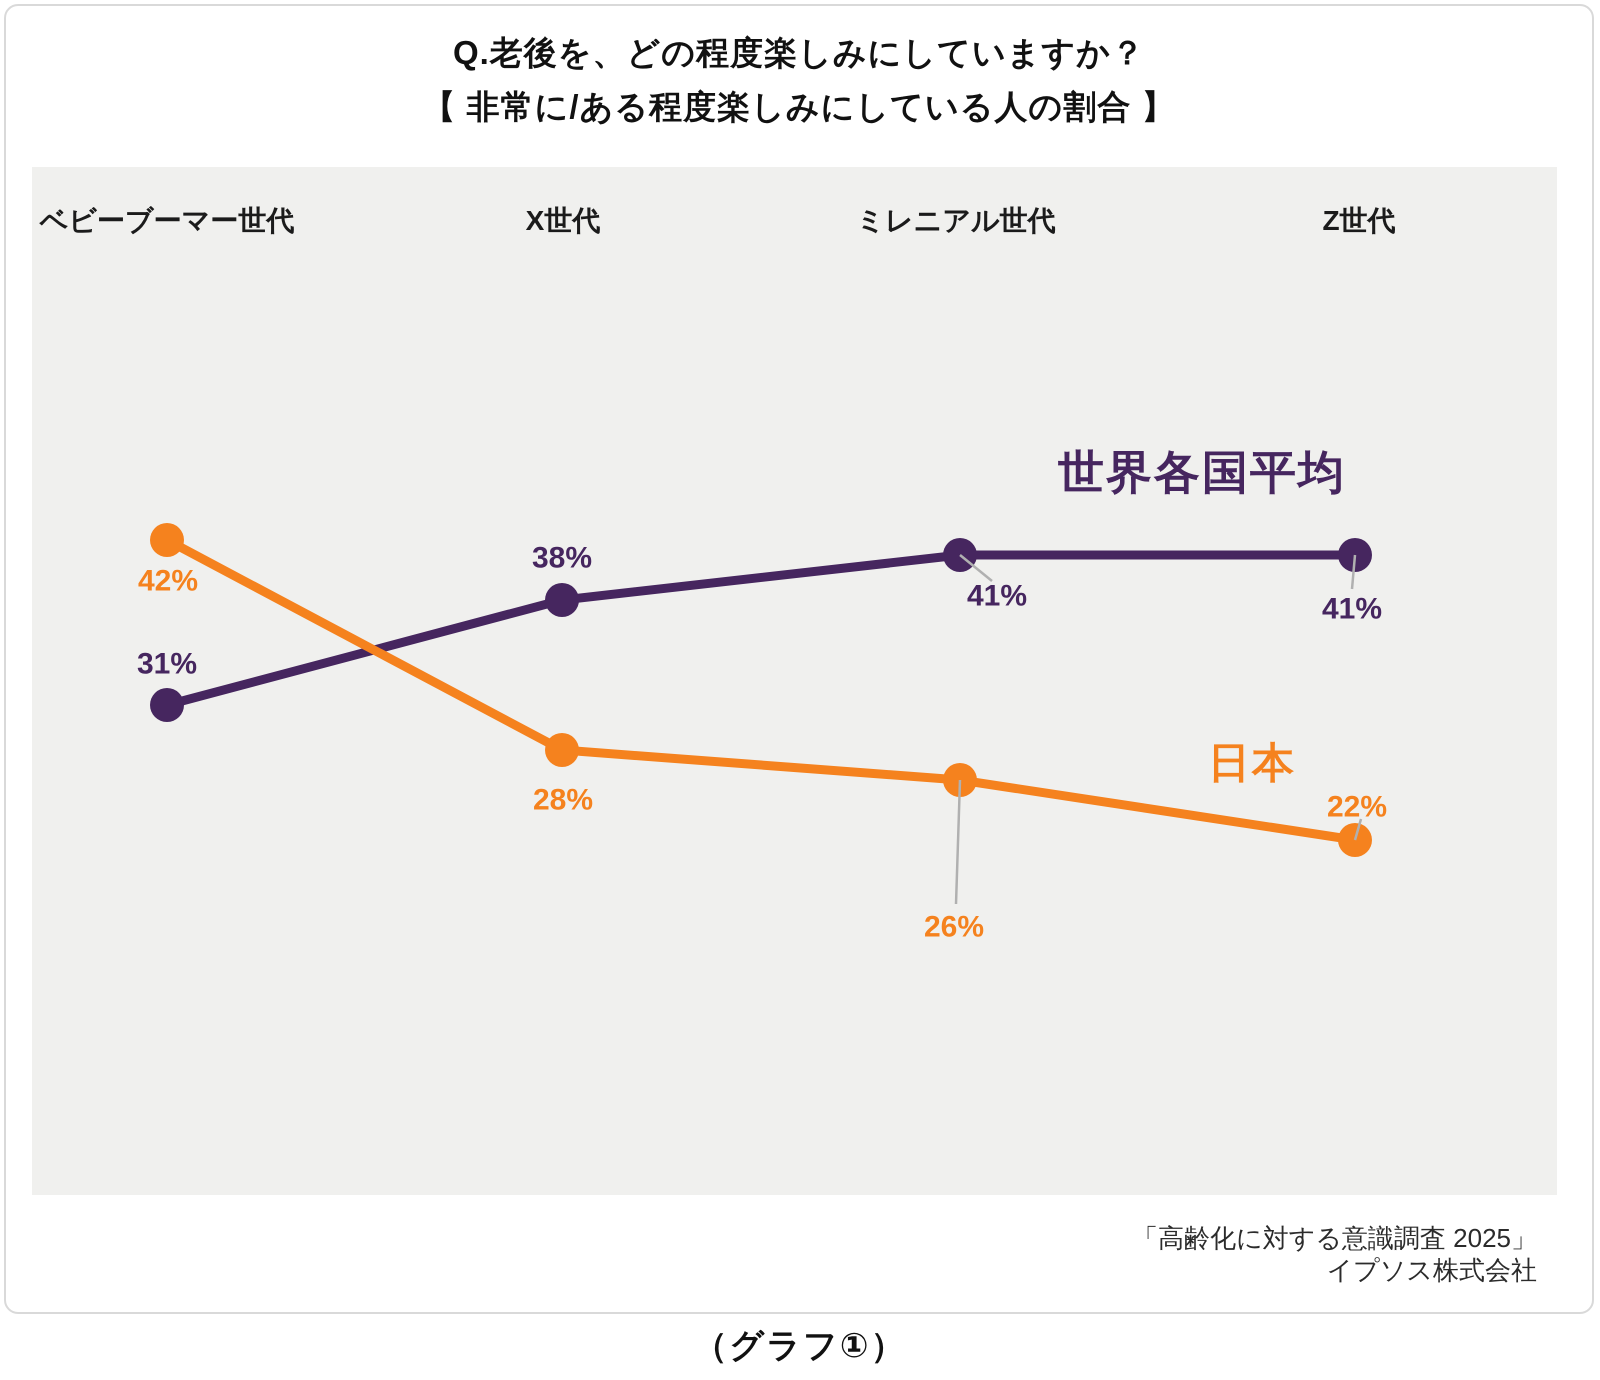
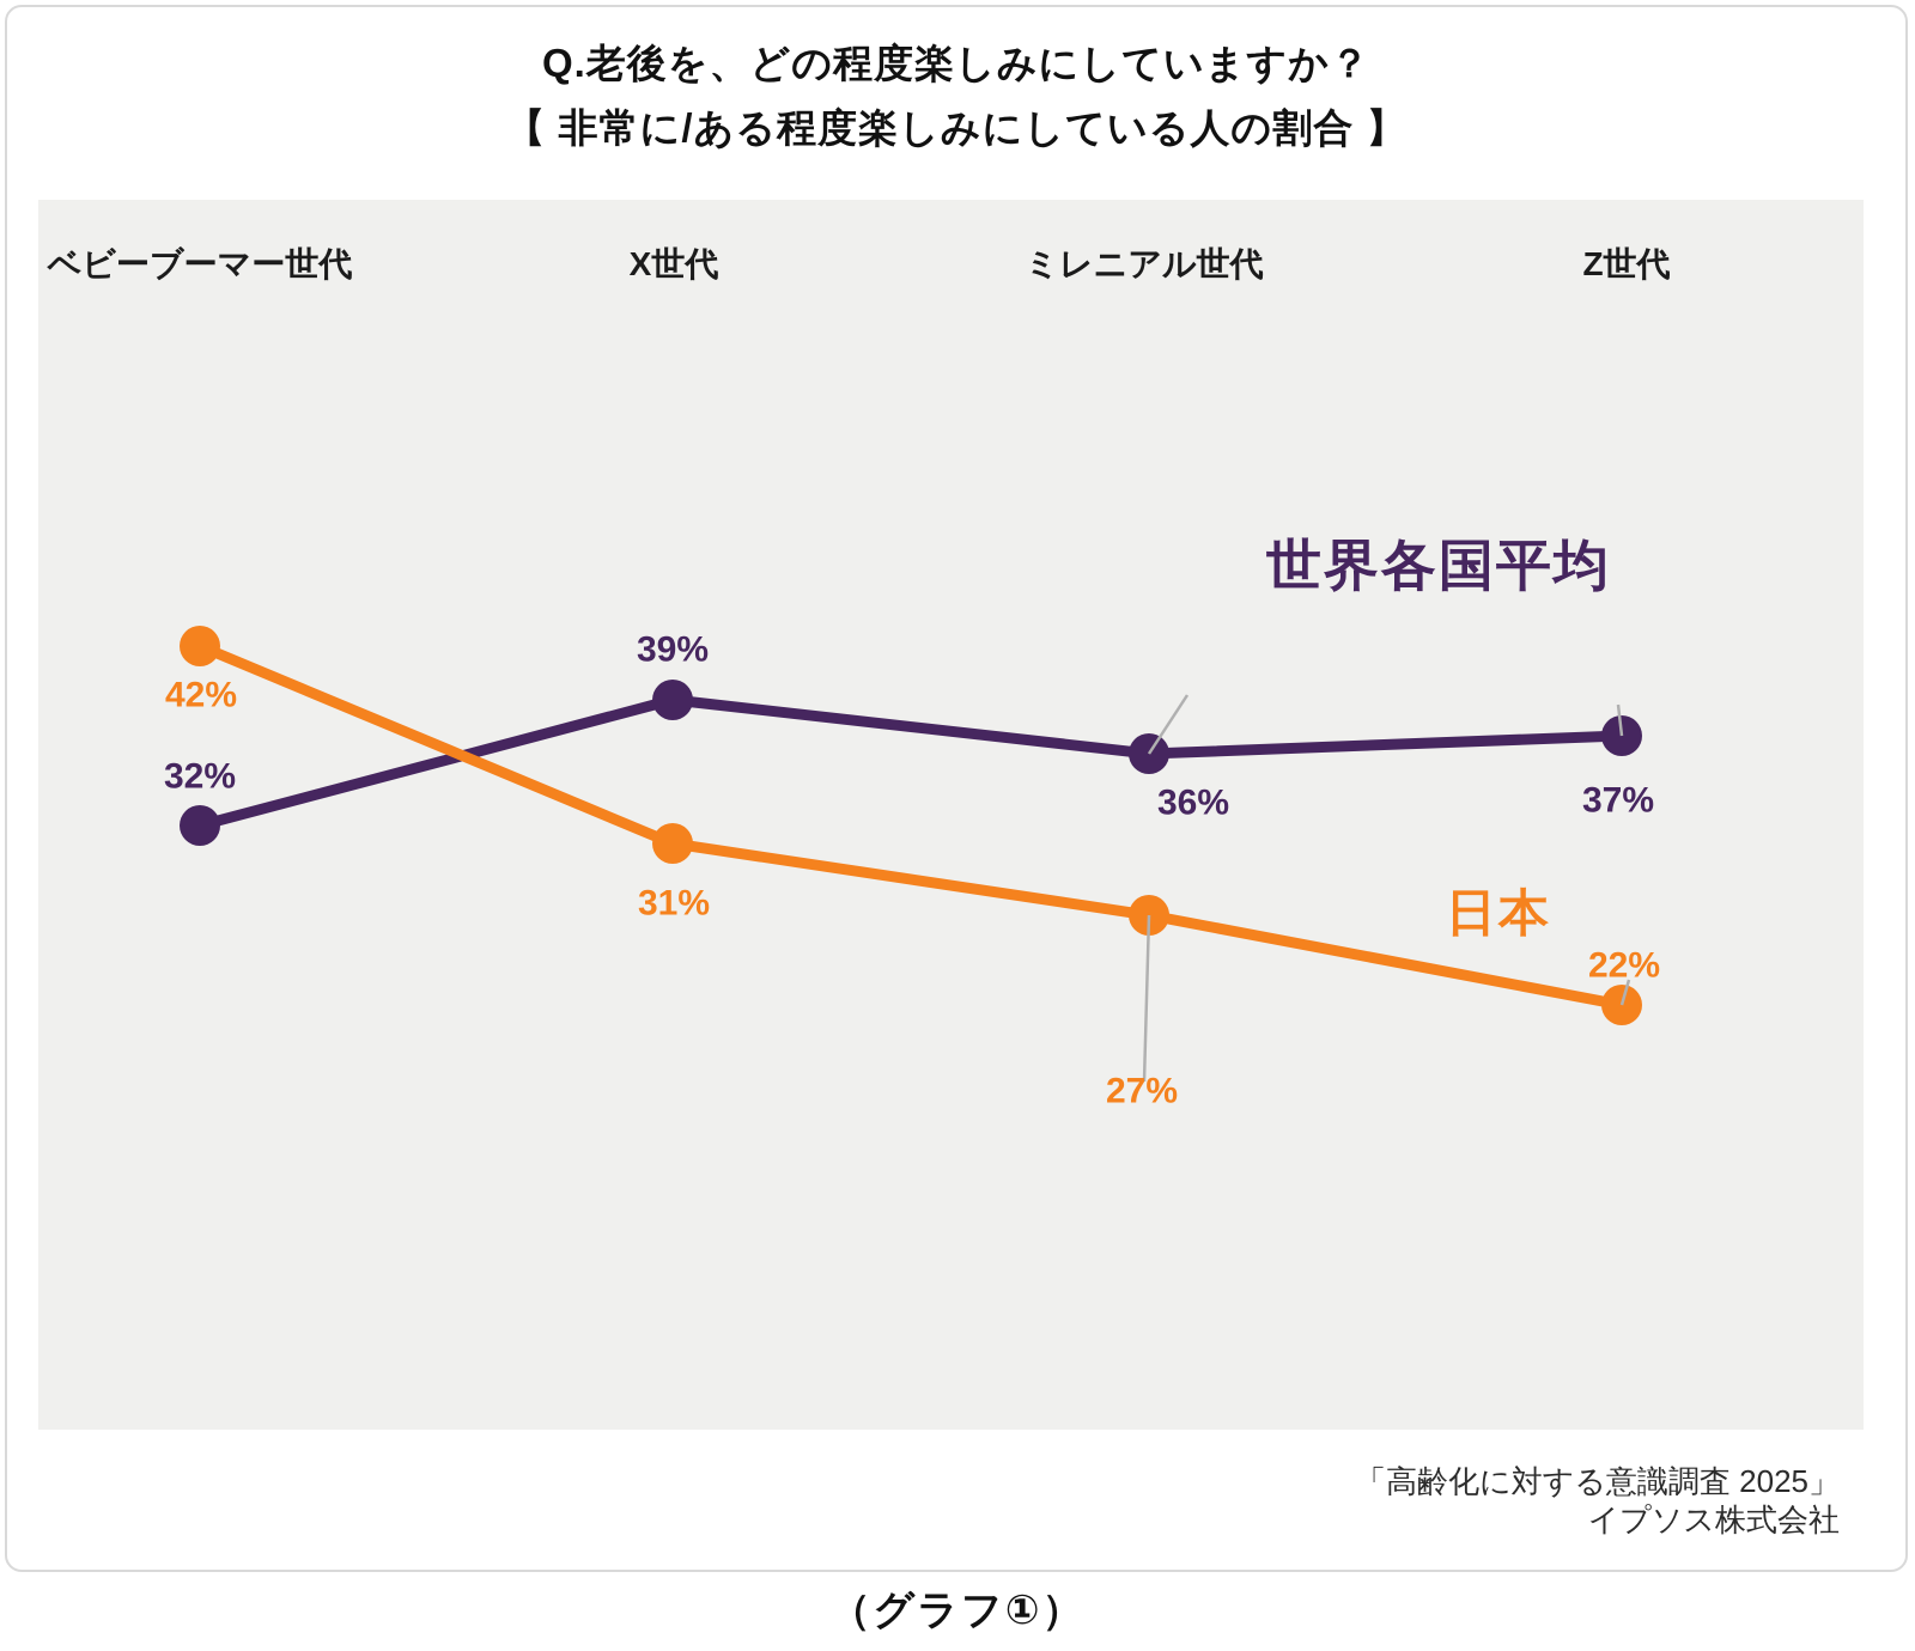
世界各国平均/ベビーブーマー世代: 31% -> 32%
世界各国平均/X世代: 38% -> 39%
日本/X世代: 28% -> 31%
世界各国平均/ミレニアル世代: 41% -> 36%
日本/ミレニアル世代: 26% -> 27%
世界各国平均/Z世代: 41% -> 37%
